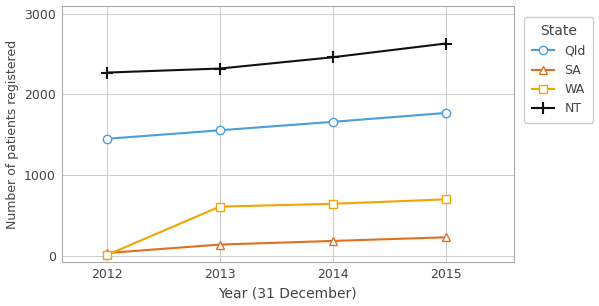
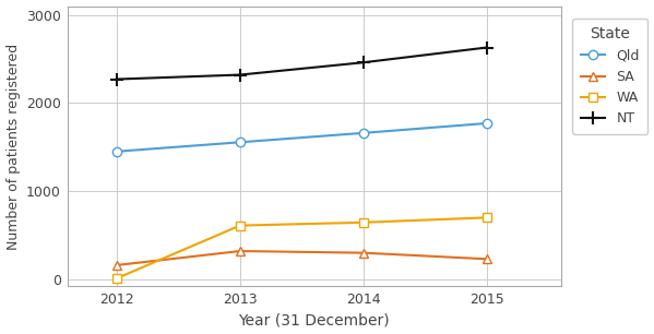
SA/2012: 40 -> 160
SA/2013: 140 -> 320
SA/2014: 180 -> 300
